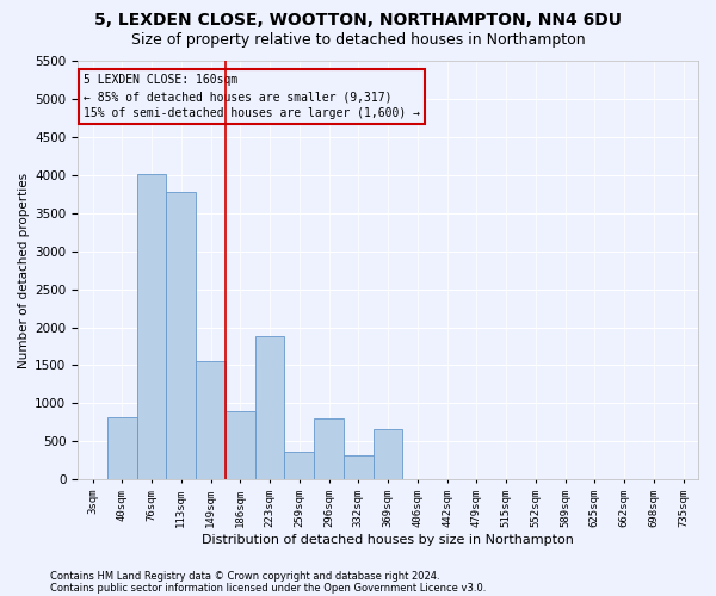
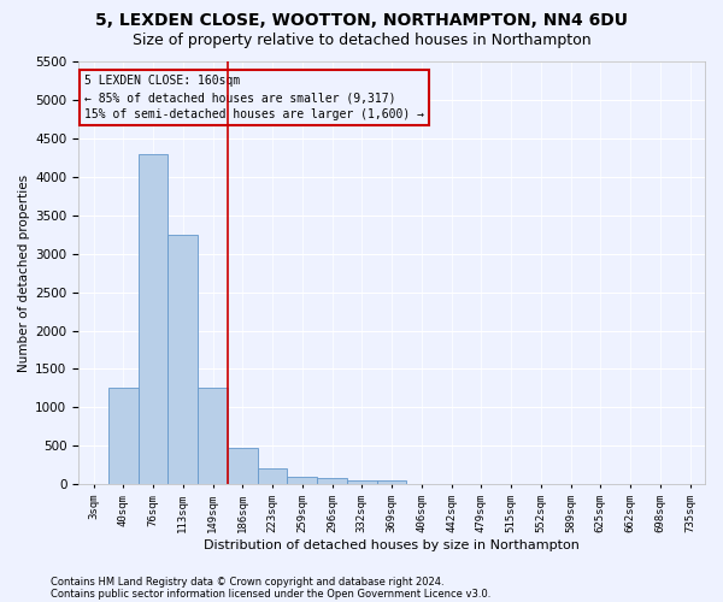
40sqm: 820 -> 1250
76sqm: 4020 -> 4300
113sqm: 3780 -> 3250
149sqm: 1560 -> 1250
186sqm: 900 -> 480
223sqm: 1880 -> 200
259sqm: 360 -> 100
296sqm: 800 -> 80
332sqm: 320 -> 50
369sqm: 660 -> 50
